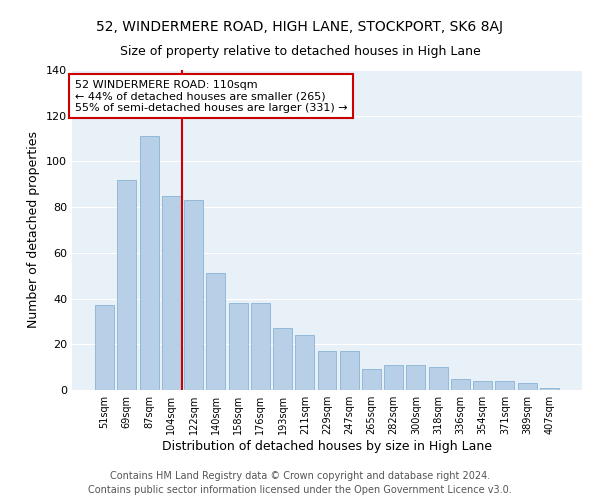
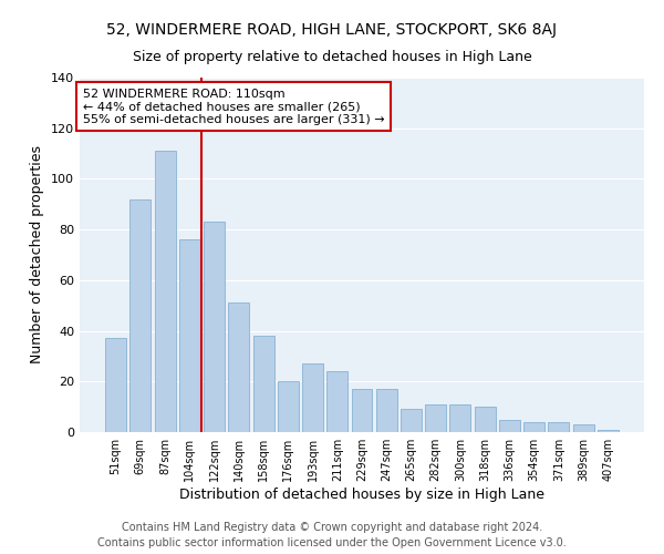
104sqm: 85 -> 76
176sqm: 38 -> 20
